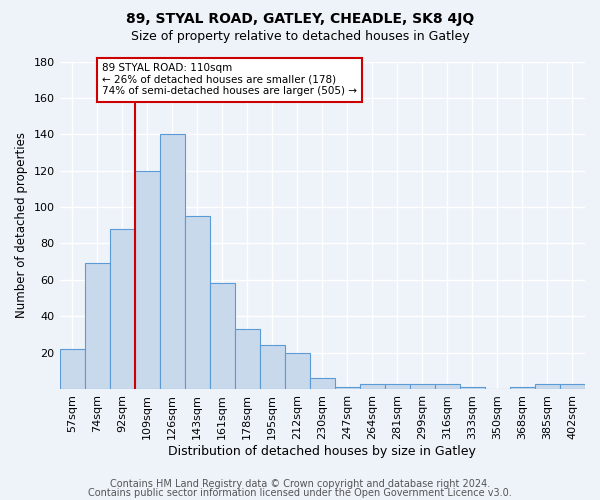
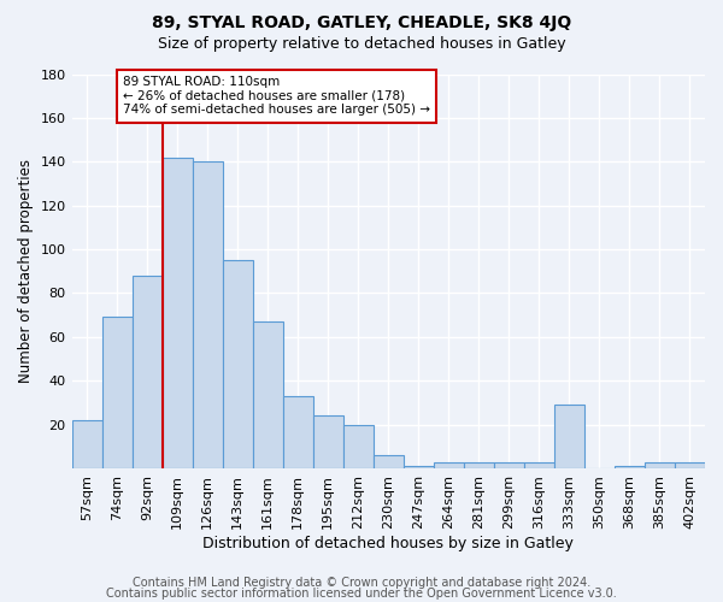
109sqm: 120 -> 142
161sqm: 58 -> 67
333sqm: 1 -> 29
